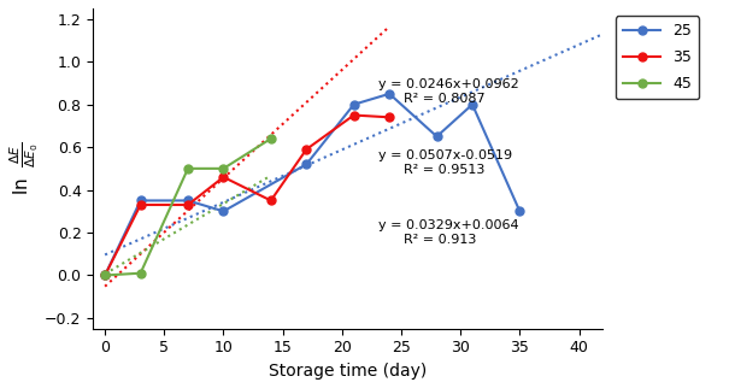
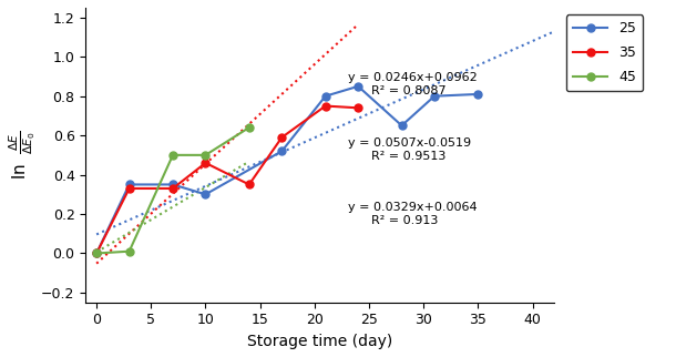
25/35: 0.30 -> 0.81
